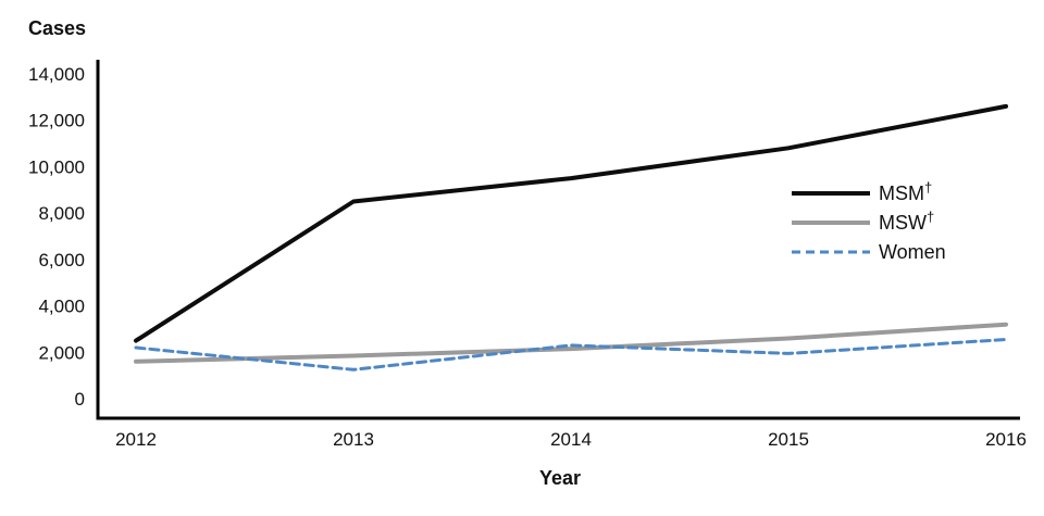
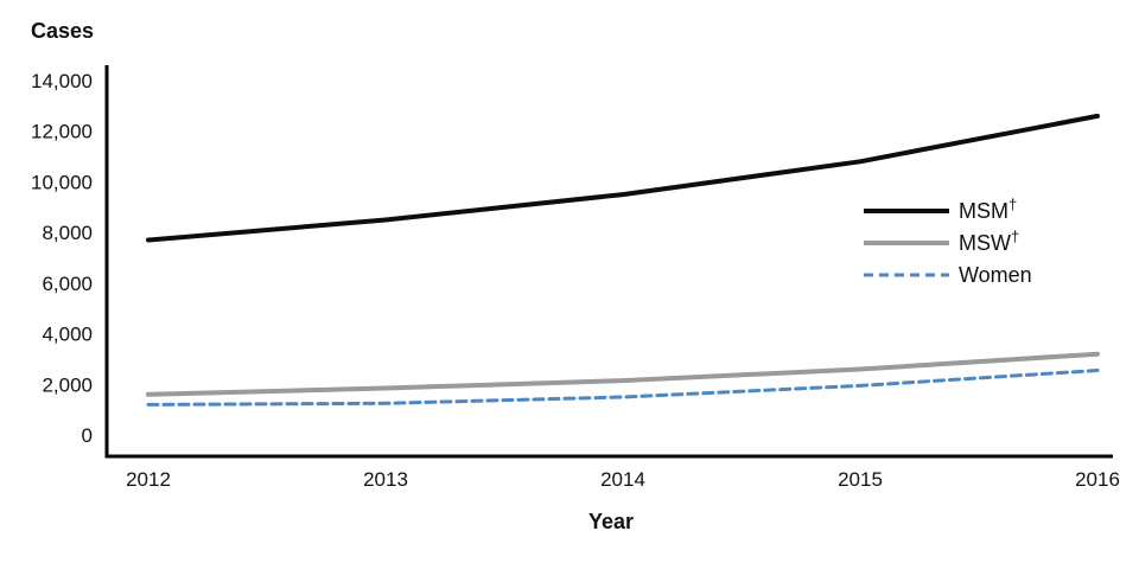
MSM/2012: 2500 -> 7700
Women/2012: 2200 -> 1200
Women/2014: 2300 -> 1500
